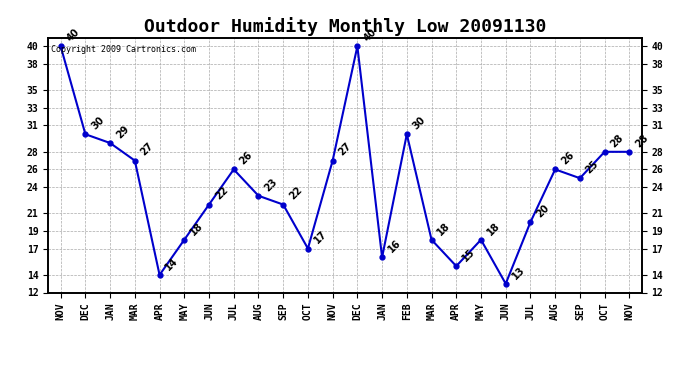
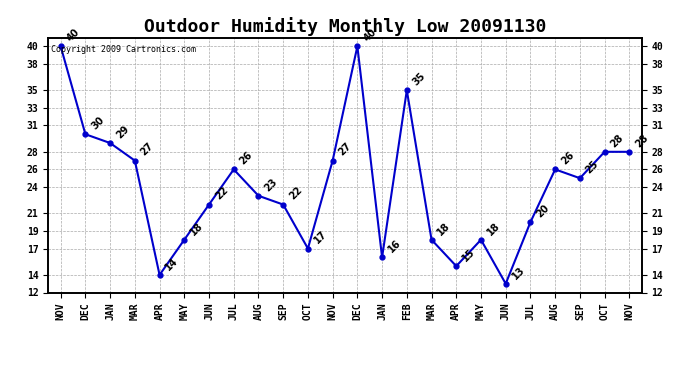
FEB: 30 -> 35
